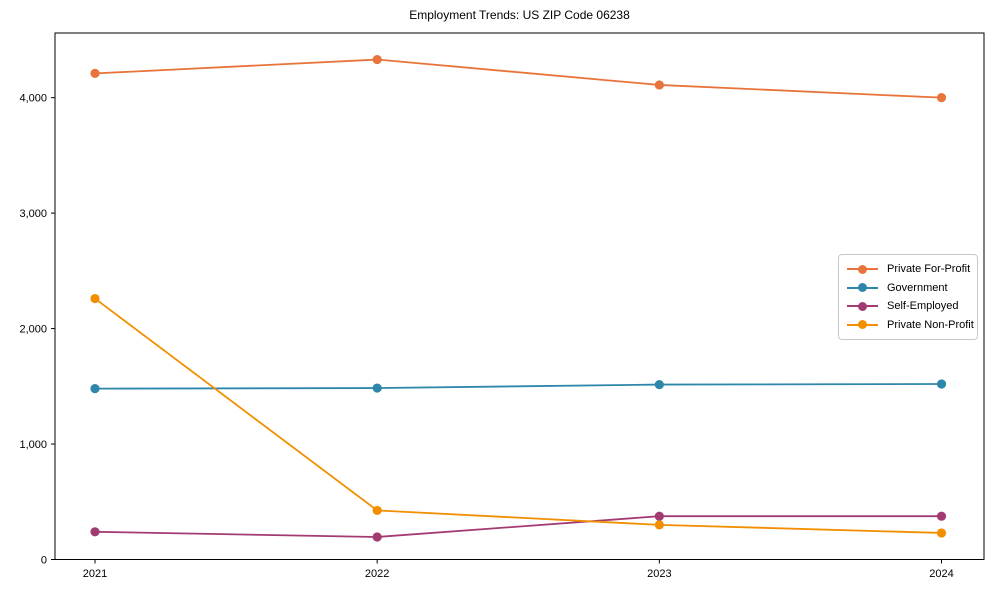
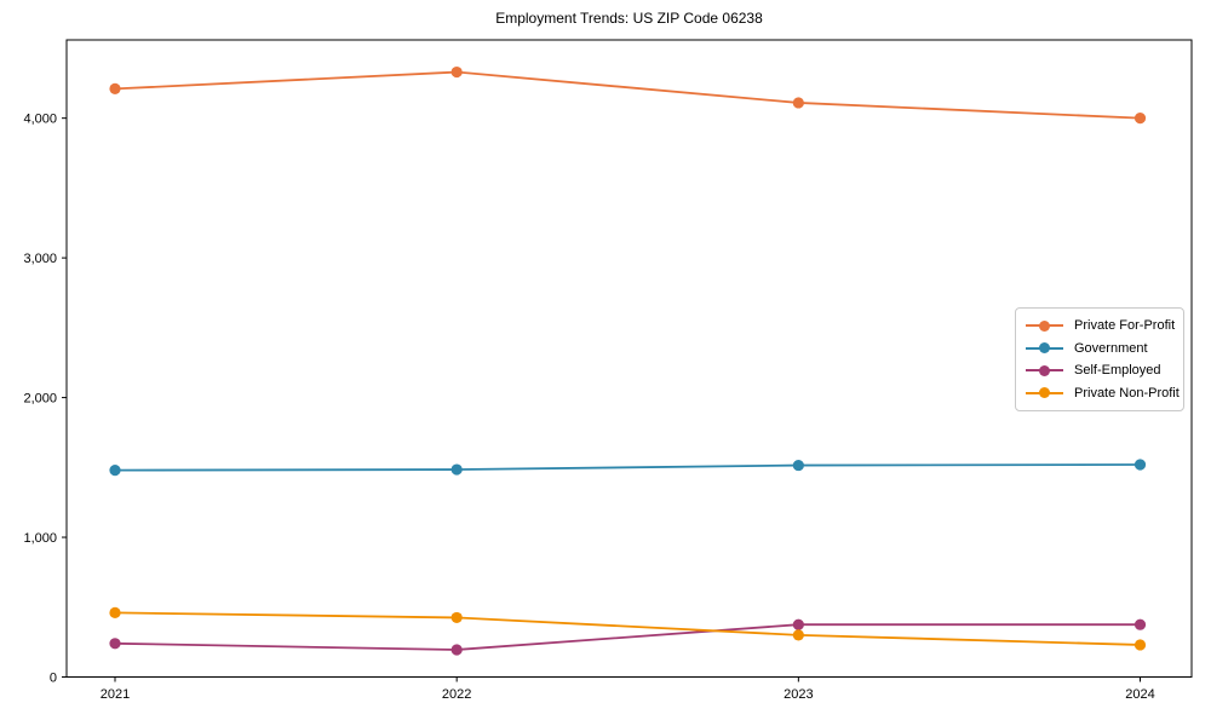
Private Non-Profit/2021: 2260 -> 460
